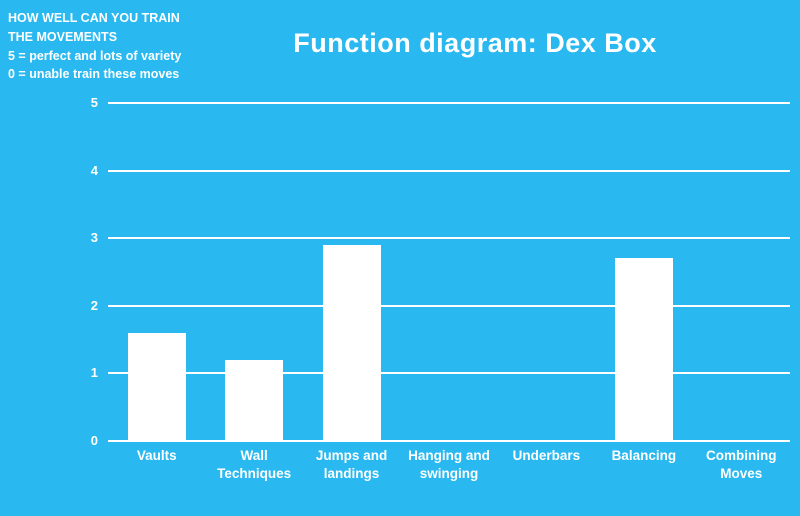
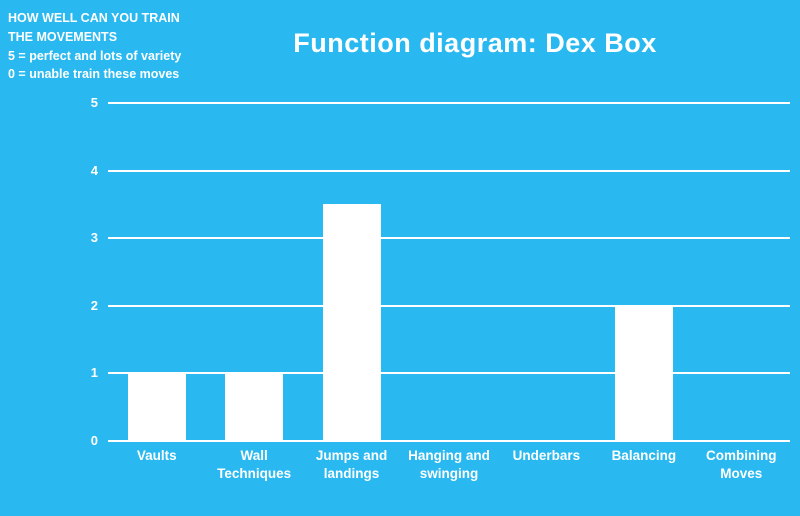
Vaults: 1.6 -> 1.0
Wall Techniques: 1.2 -> 1.0
Jumps and landings: 2.9 -> 3.5
Balancing: 2.7 -> 2.0
